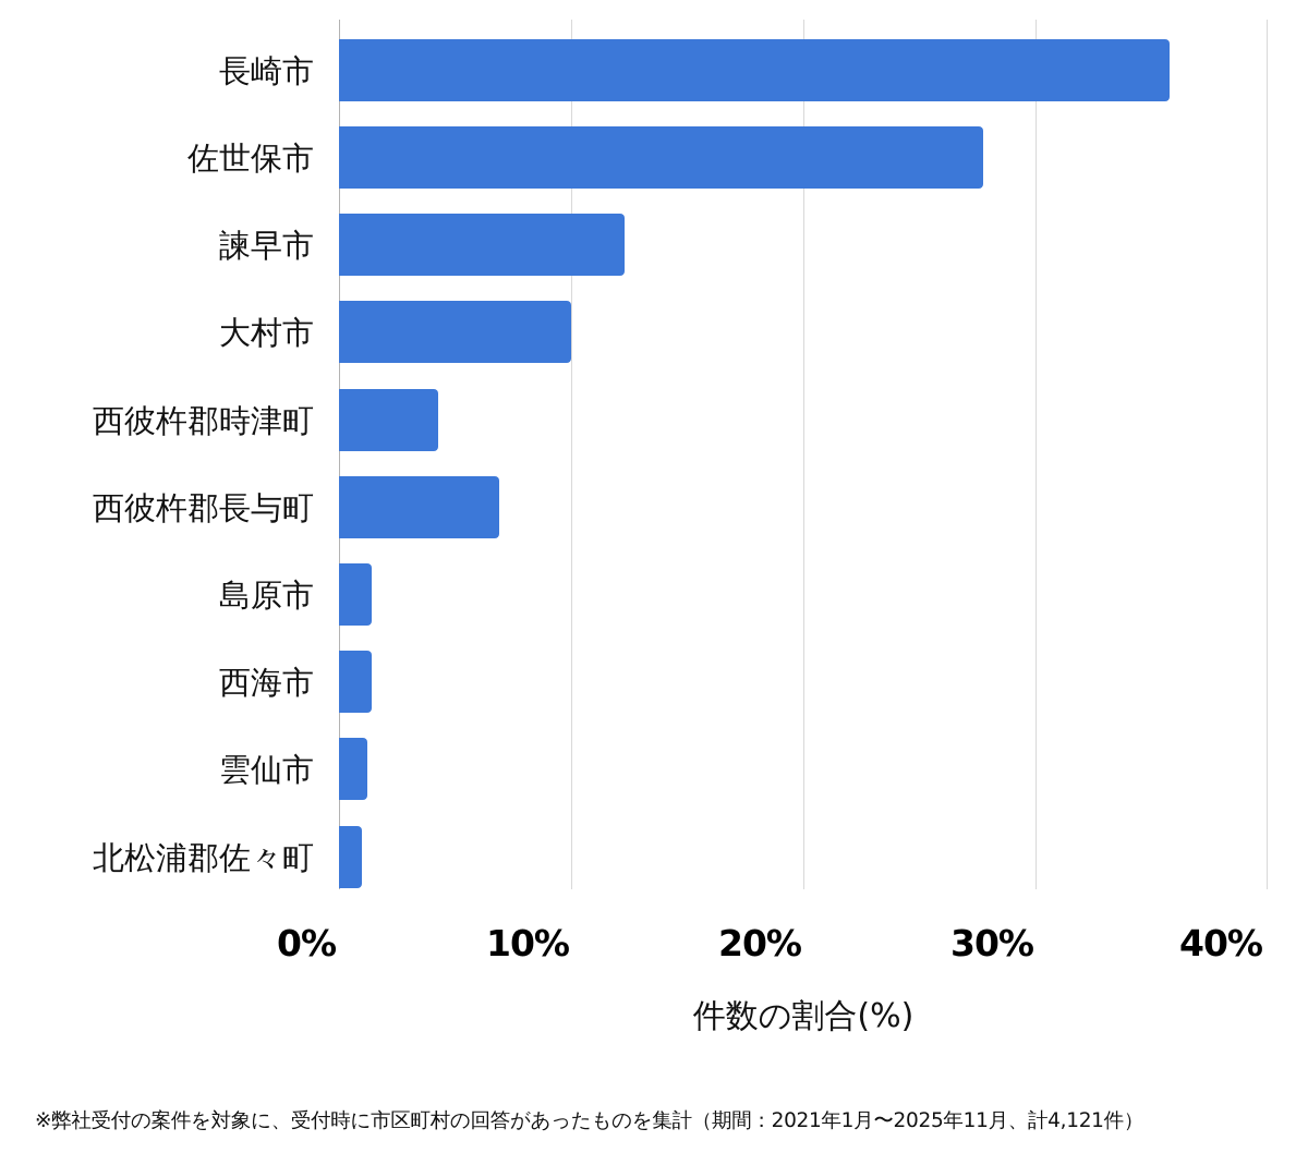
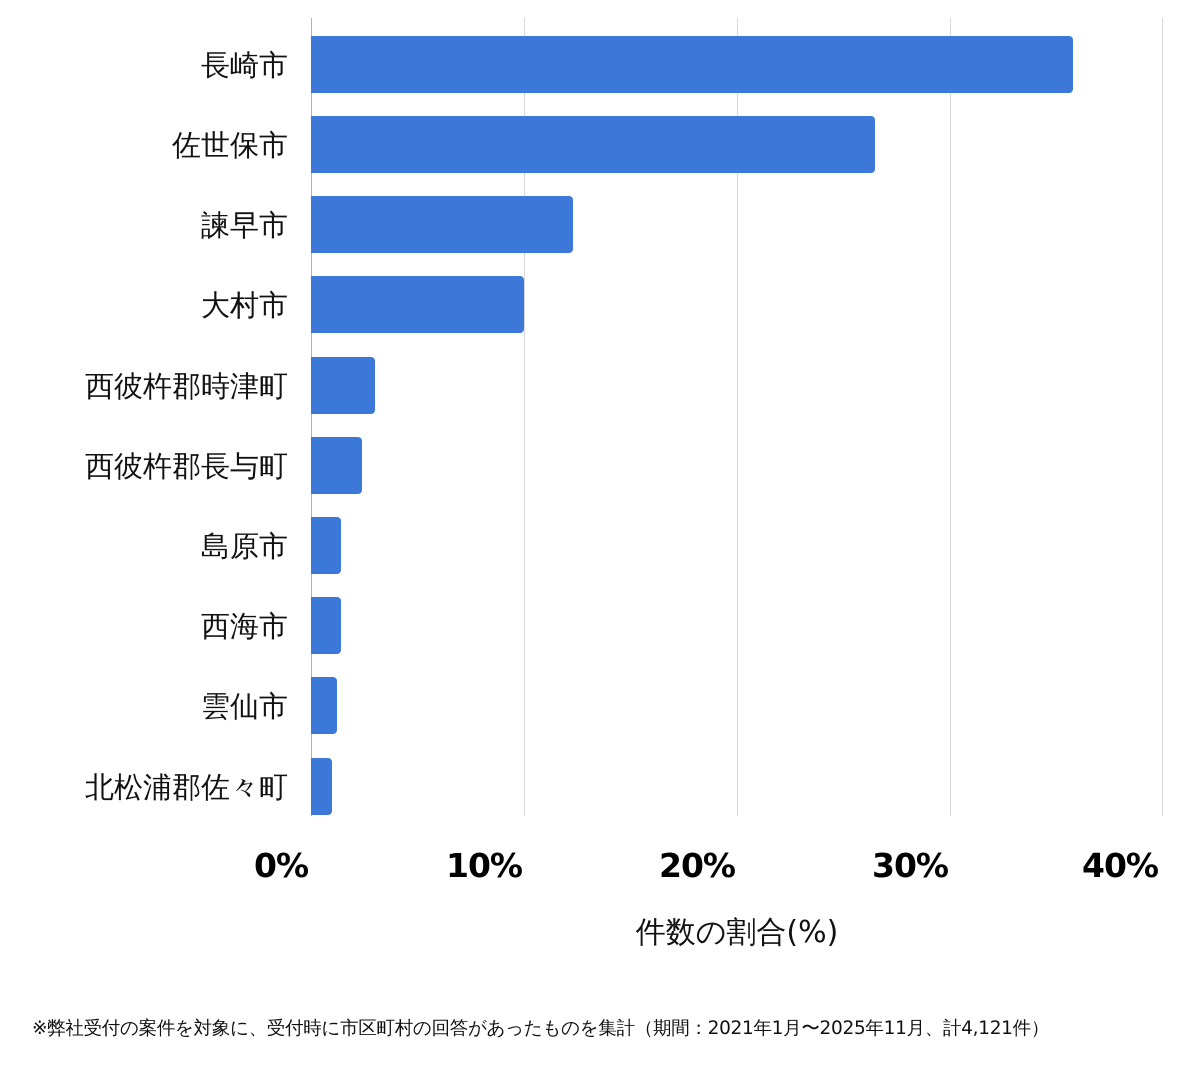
佐世保市: 27.8% -> 26.5%
西彼杵郡時津町: 4.3% -> 3.0%
西彼杵郡長与町: 6.9% -> 2.4%
